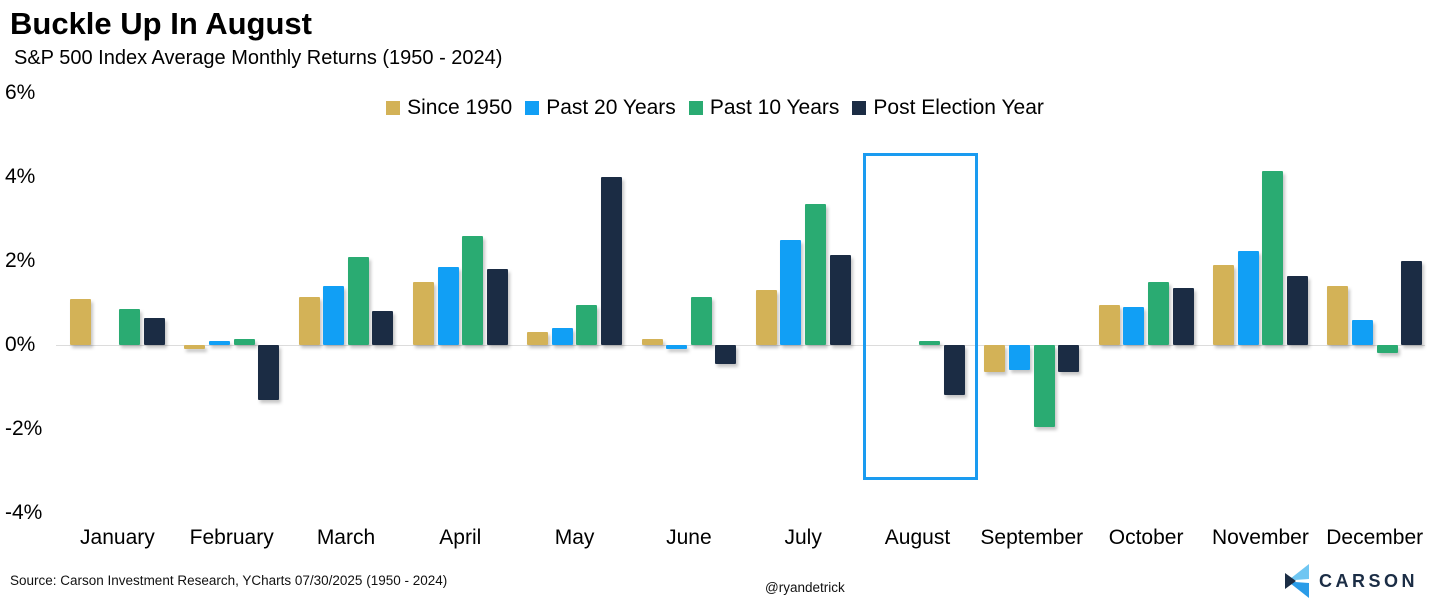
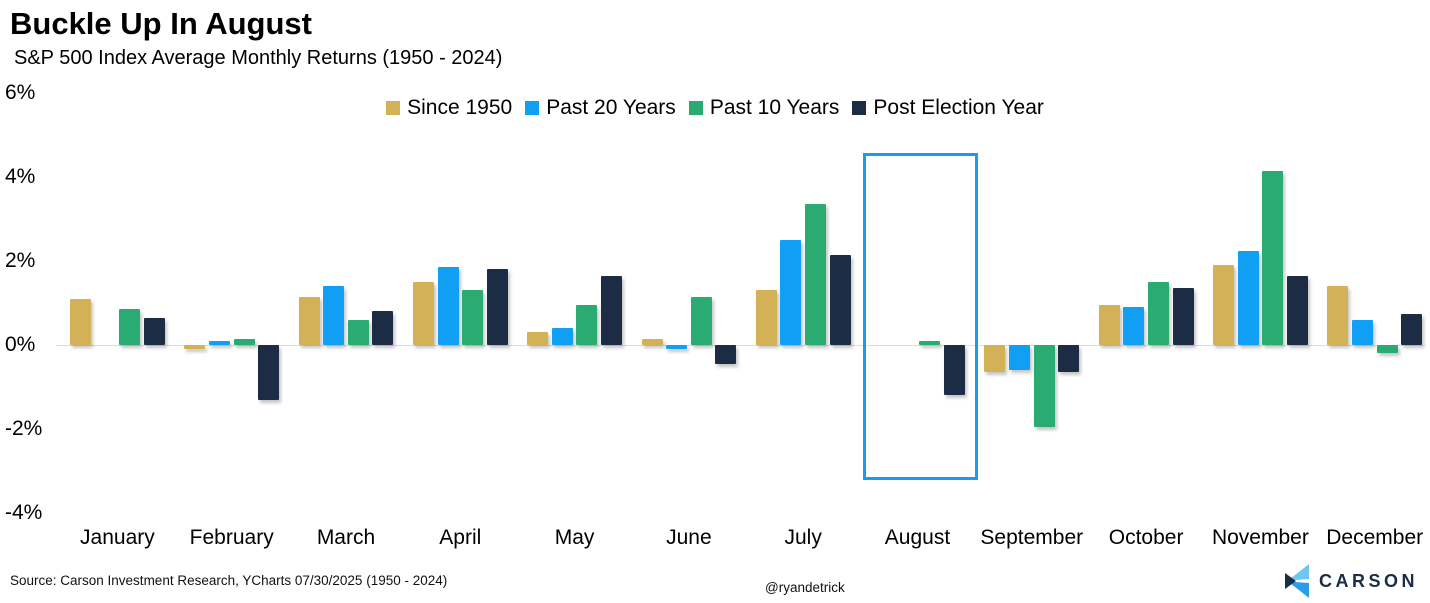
Past 10 Years/March: 2.1% -> 0.6%
Past 10 Years/April: 2.6% -> 1.3%
Post Election Year/May: 4.0% -> 1.6%
Post Election Year/December: 2.0% -> 0.8%
